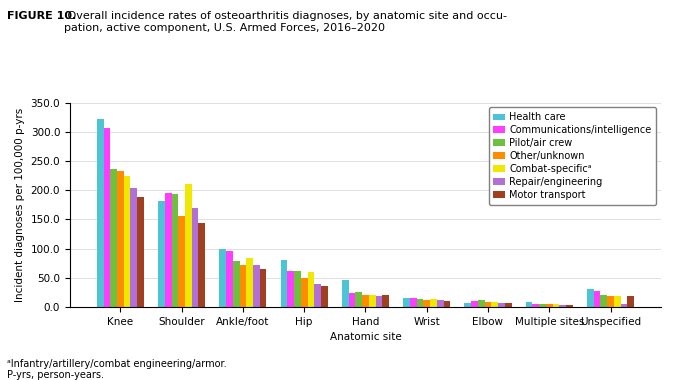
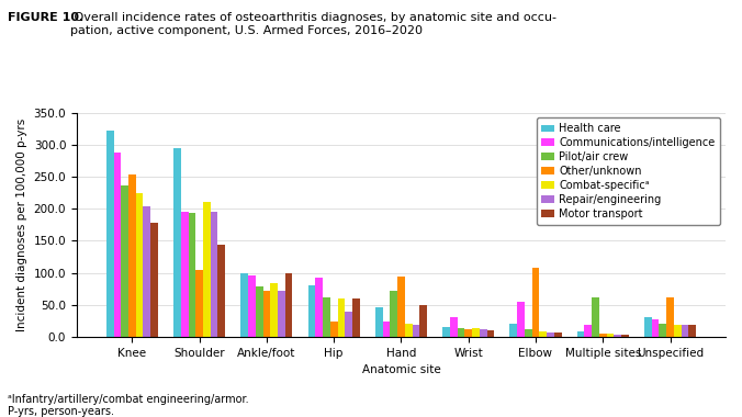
Communications/intelligence/Knee: 307 -> 288
Other/unknown/Knee: 233 -> 254
Motor transport/Knee: 189 -> 178
Health care/Shoulder: 181 -> 294
Other/unknown/Shoulder: 155 -> 104
Repair/engineering/Shoulder: 170 -> 196
Motor transport/Ankle/foot: 65 -> 100
Communications/intelligence/Hip: 61 -> 92
Other/unknown/Hip: 50 -> 24
Motor transport/Hip: 36 -> 60
Pilot/air crew/Hand: 25 -> 72
Other/unknown/Hand: 20 -> 94
Motor transport/Hand: 20 -> 50
Communications/intelligence/Wrist: 15 -> 30
Health care/Elbow: 7 -> 20
Communications/intelligence/Elbow: 11 -> 54
Other/unknown/Elbow: 9 -> 108
Communications/intelligence/Multiple sites: 5 -> 18
Pilot/air crew/Multiple sites: 5 -> 62
Other/unknown/Unspecified: 18 -> 62
Repair/engineering/Unspecified: 5 -> 18
